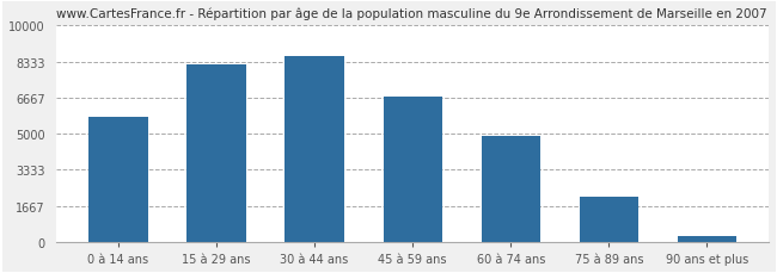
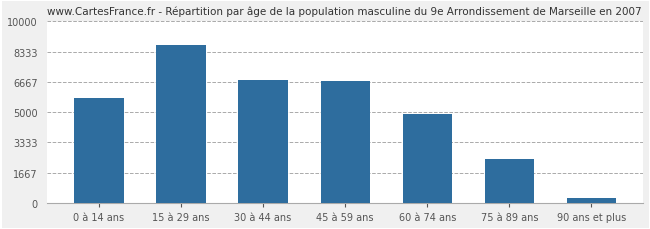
15 à 29 ans: 8200 -> 8700
30 à 44 ans: 8600 -> 6800
75 à 89 ans: 2100 -> 2400
